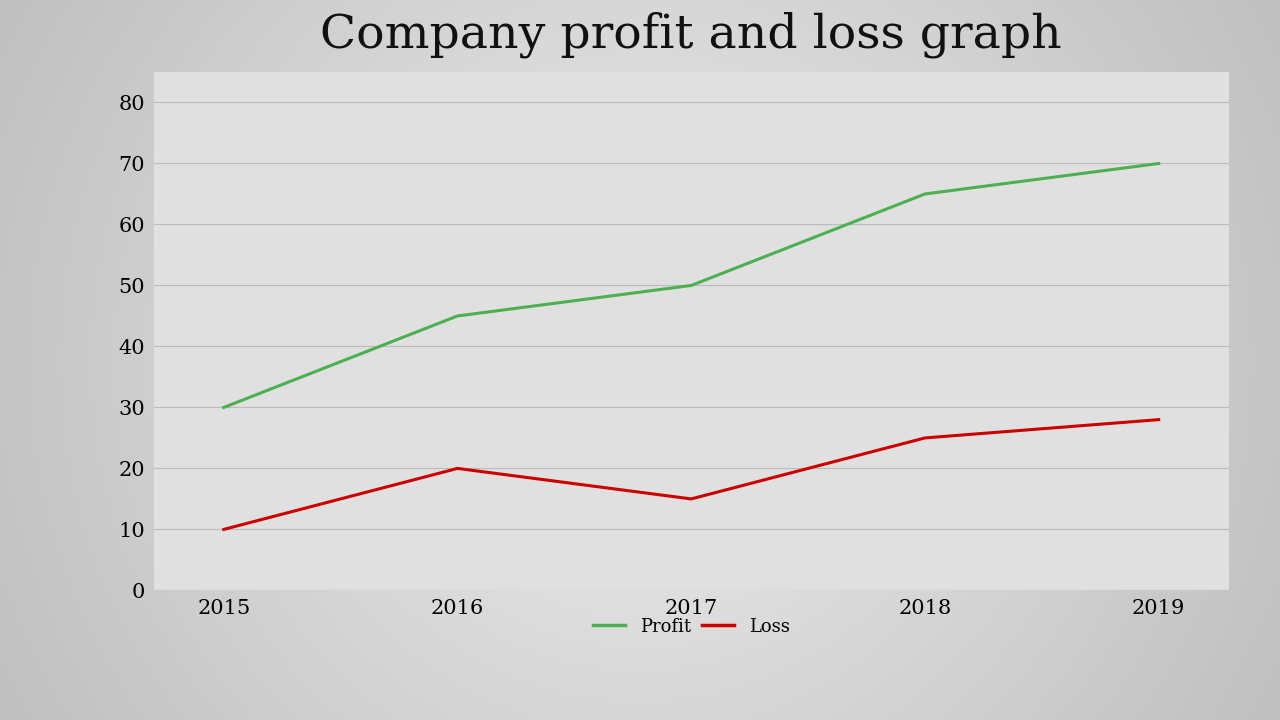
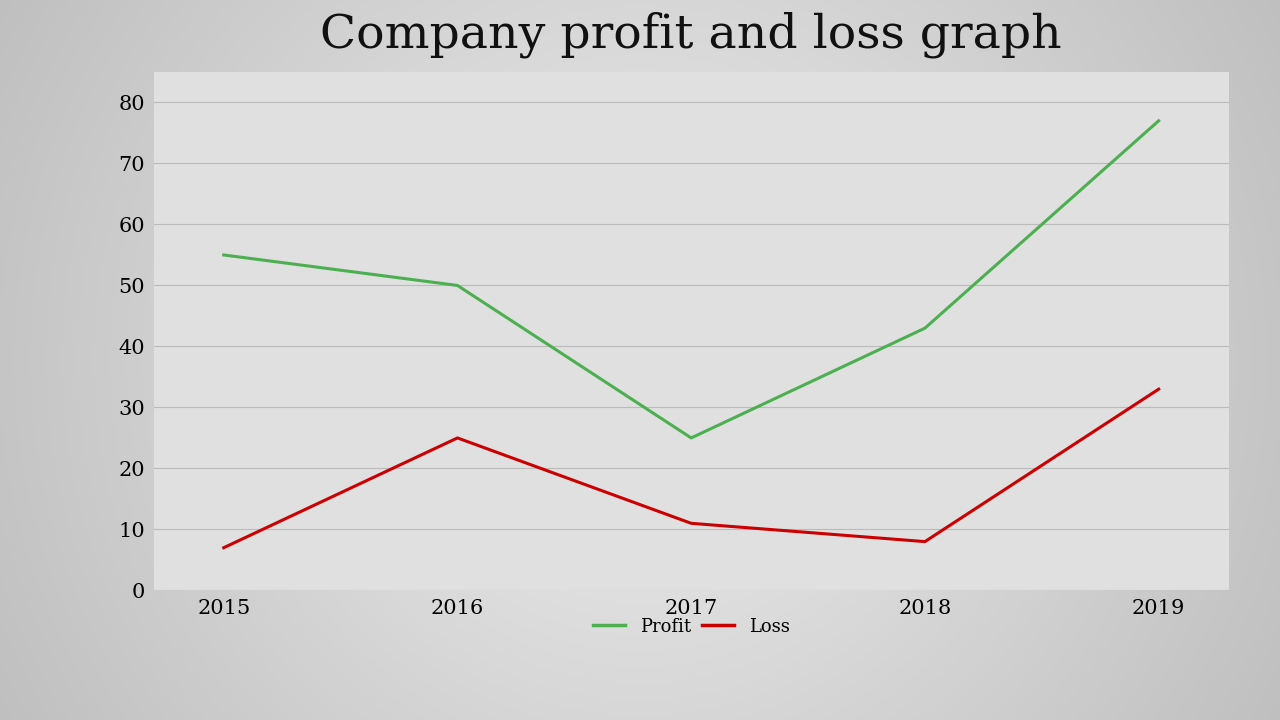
Profit/2015: 30 -> 55
Loss/2015: 10 -> 7
Profit/2016: 45 -> 50
Loss/2016: 20 -> 25
Profit/2017: 50 -> 25
Loss/2017: 15 -> 11
Profit/2018: 65 -> 43
Loss/2018: 25 -> 8
Profit/2019: 70 -> 77
Loss/2019: 28 -> 33
